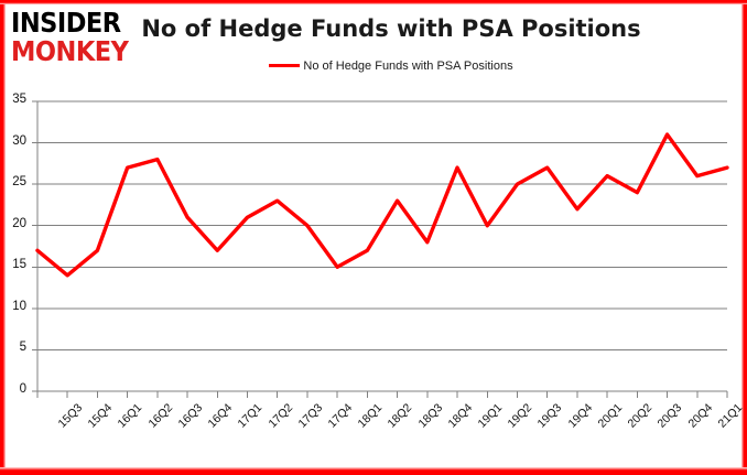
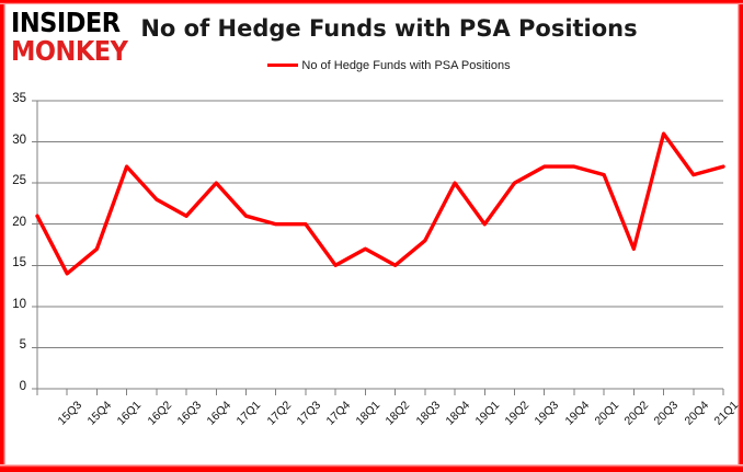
15Q3: 17 -> 21
16Q3: 28 -> 23
17Q1: 17 -> 25
17Q3: 23 -> 20
18Q3: 23 -> 15
19Q1: 27 -> 25
20Q1: 22 -> 27
20Q3: 24 -> 17
